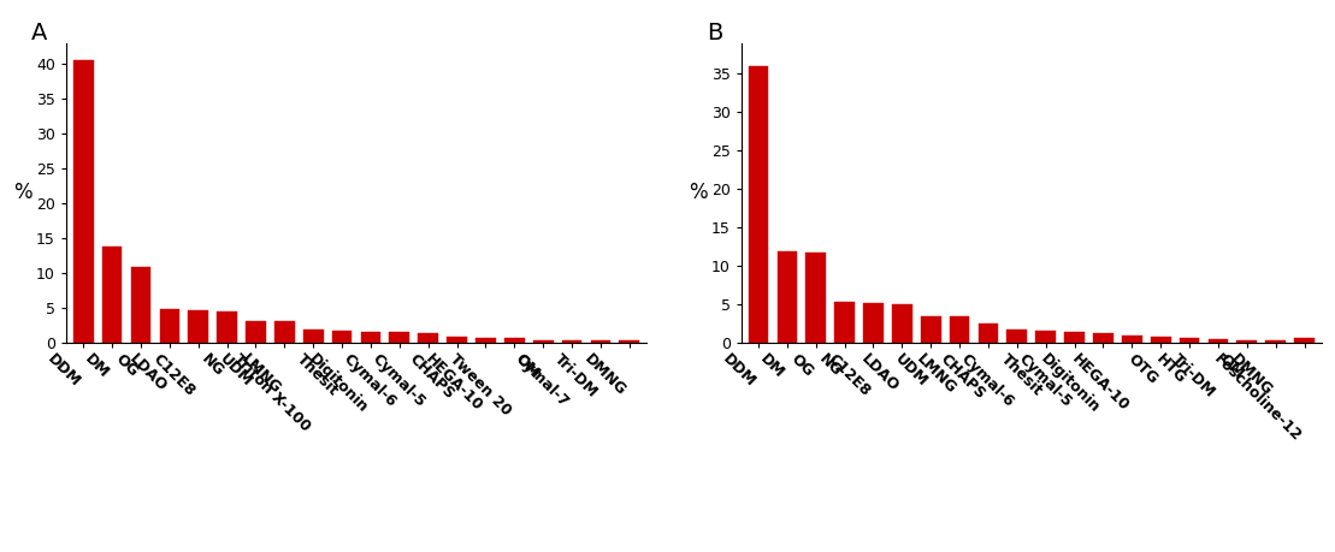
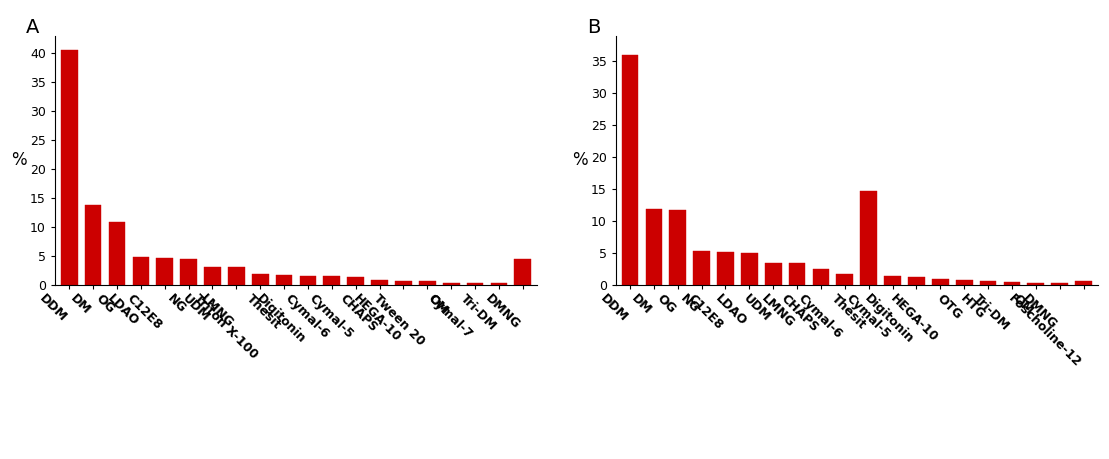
DMNG: 0.2 -> 4.4
Thesit: 1.5 -> 14.6
